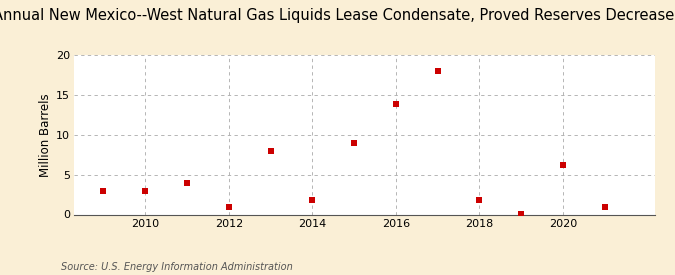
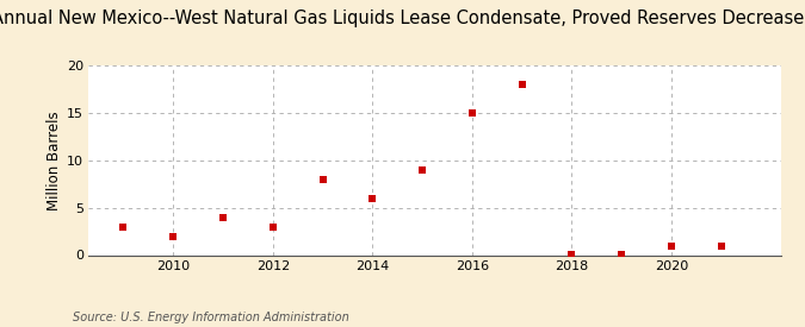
2010: 3.0 -> 2.0
2012: 1.0 -> 3.0
2014: 1.8 -> 6.0
2016: 13.8 -> 15.0
2018: 1.8 -> 0.1
2020: 6.2 -> 1.0
